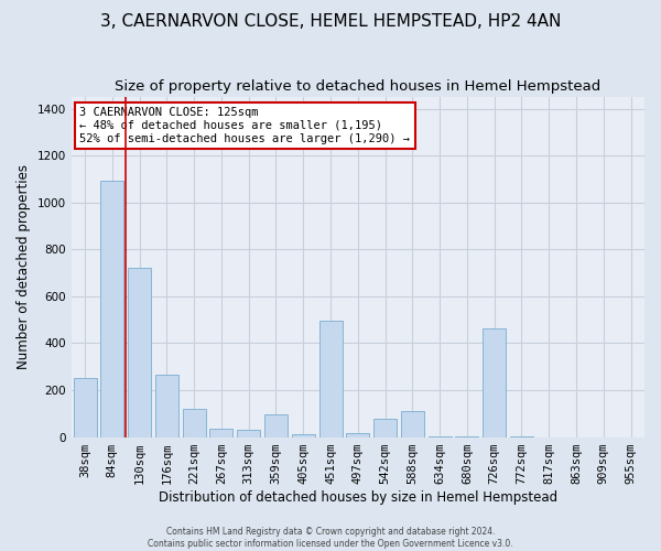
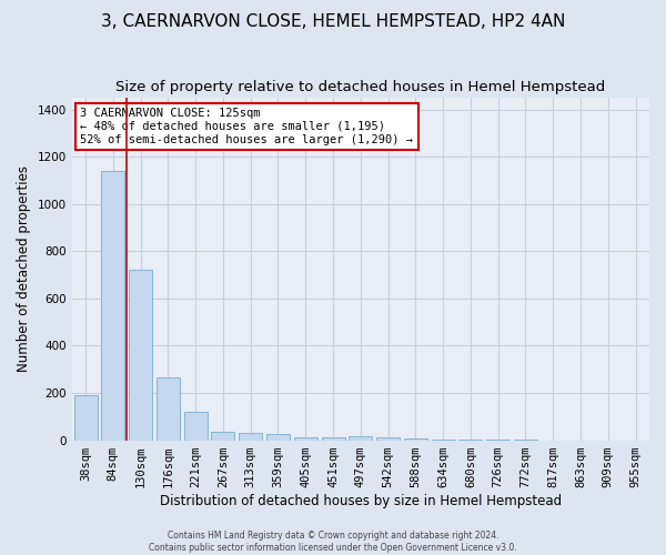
38sqm: 250 -> 190
84sqm: 1095 -> 1140
359sqm: 95 -> 25
451sqm: 495 -> 10
542sqm: 80 -> 10
588sqm: 110 -> 8
726sqm: 465 -> 1
